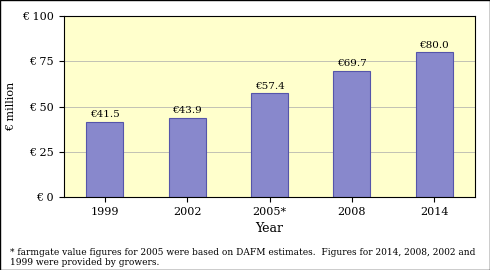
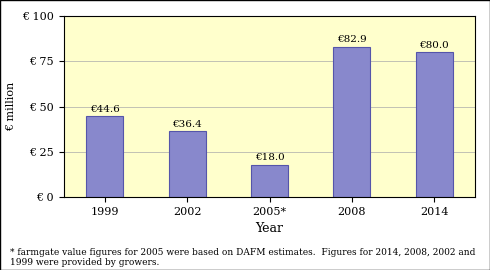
1999: €41.5 -> €44.6
2002: €43.9 -> €36.4
2005*: €57.4 -> €18.0
2008: €69.7 -> €82.9
